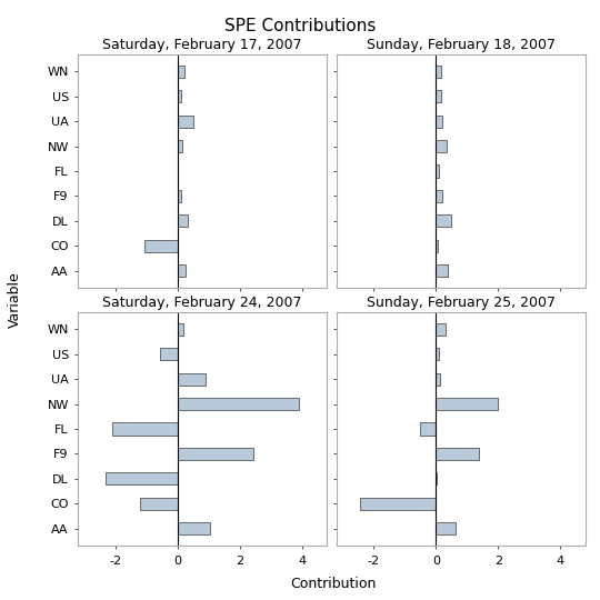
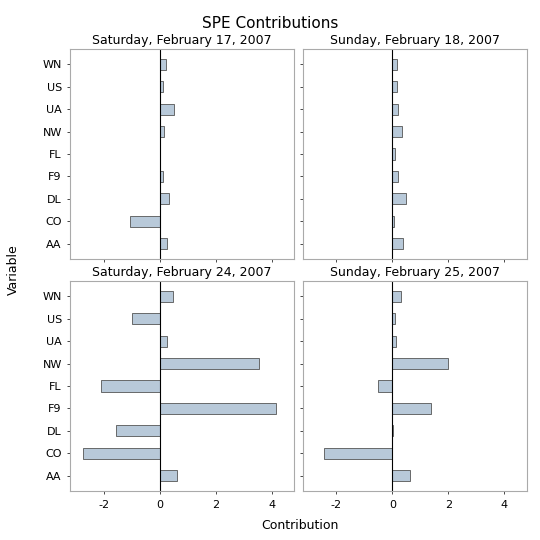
Saturday, February 24, 2007/WN: 0.20 -> 0.48
Saturday, February 24, 2007/US: -0.55 -> -1.00
Saturday, February 24, 2007/UA: 0.90 -> 0.28
Saturday, February 24, 2007/NW: 3.90 -> 3.55
Saturday, February 24, 2007/F9: 2.45 -> 4.15
Saturday, February 24, 2007/DL: -2.30 -> -1.55
Saturday, February 24, 2007/CO: -1.20 -> -2.75
Saturday, February 24, 2007/AA: 1.05 -> 0.62
